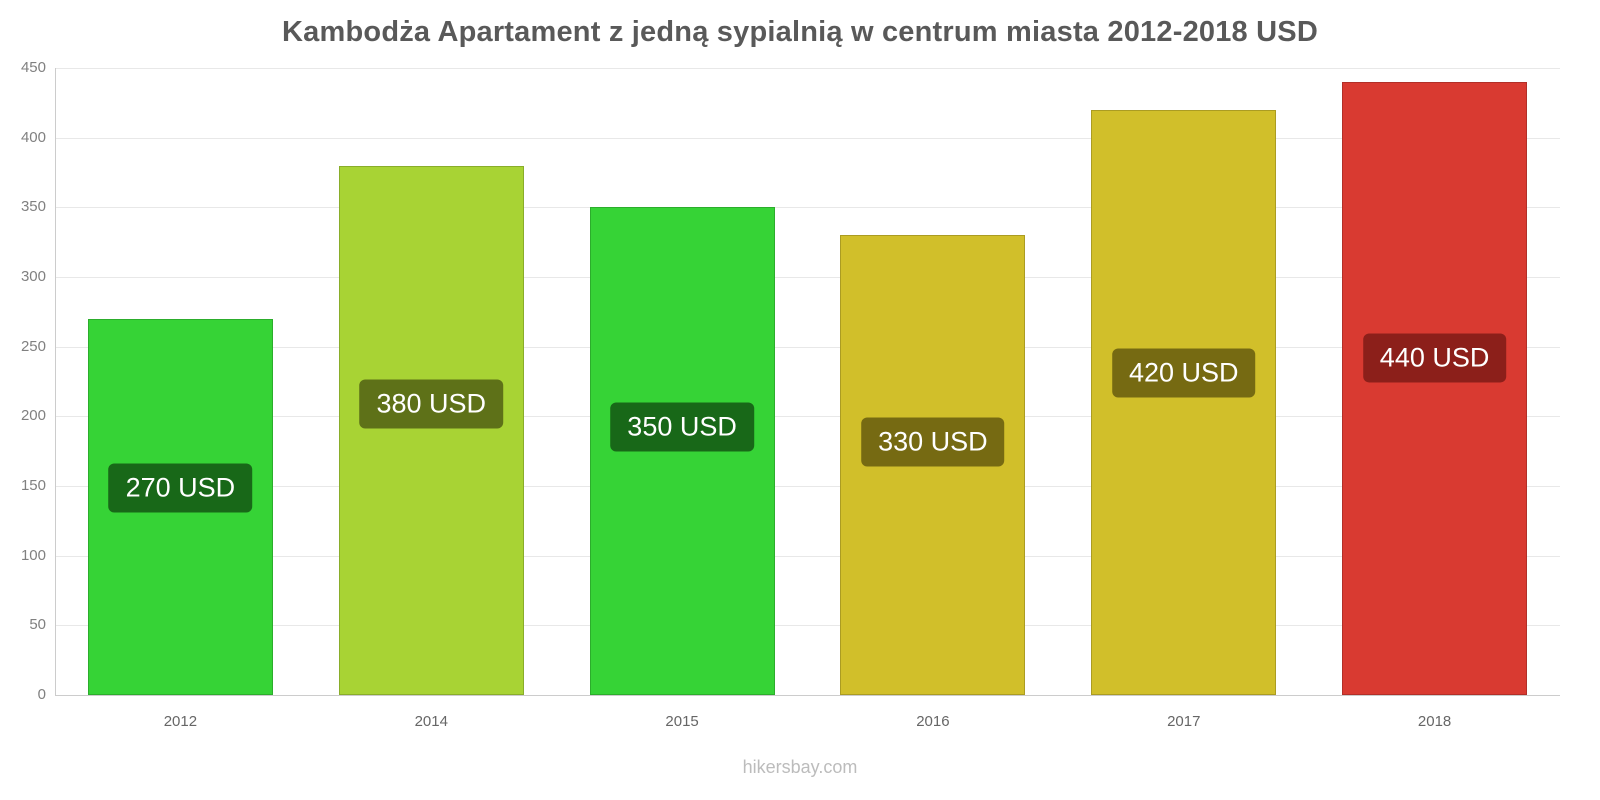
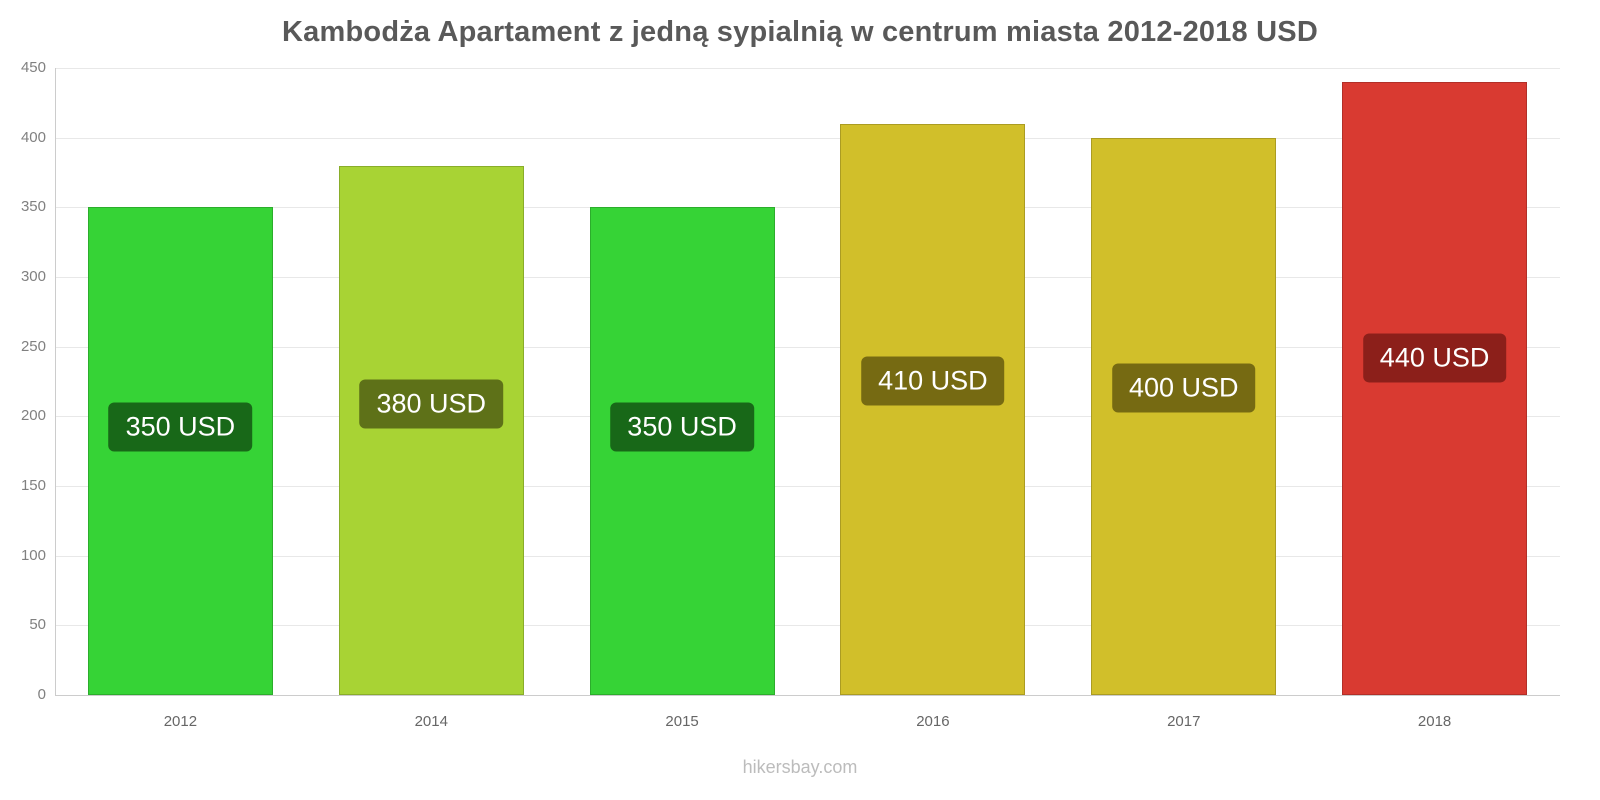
2012: 270 -> 350
2016: 330 -> 410
2017: 420 -> 400
